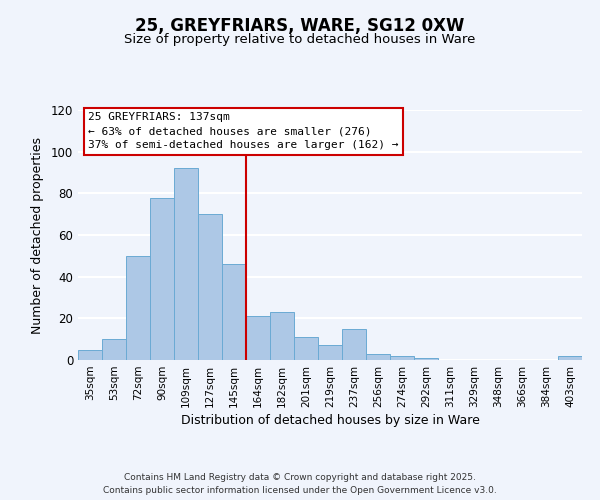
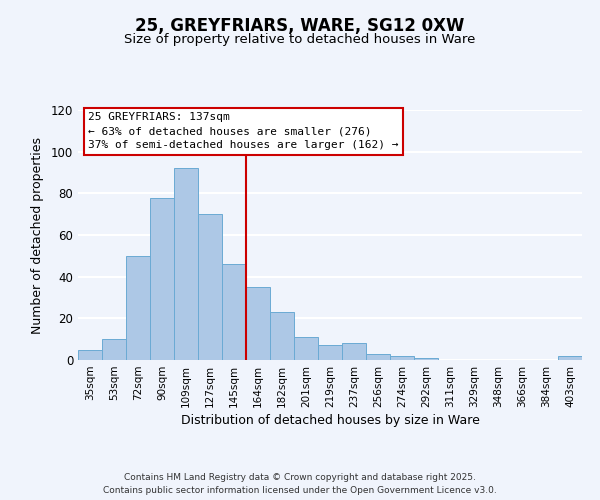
164sqm: 21 -> 35
237sqm: 15 -> 8
